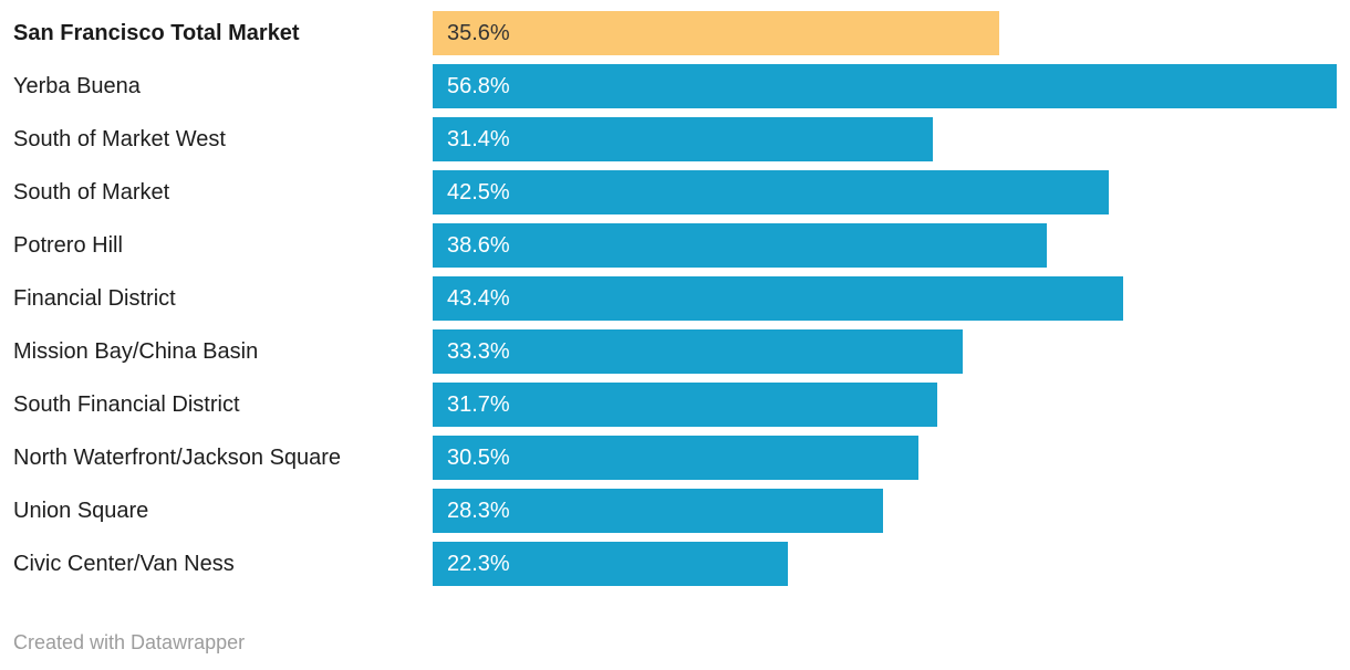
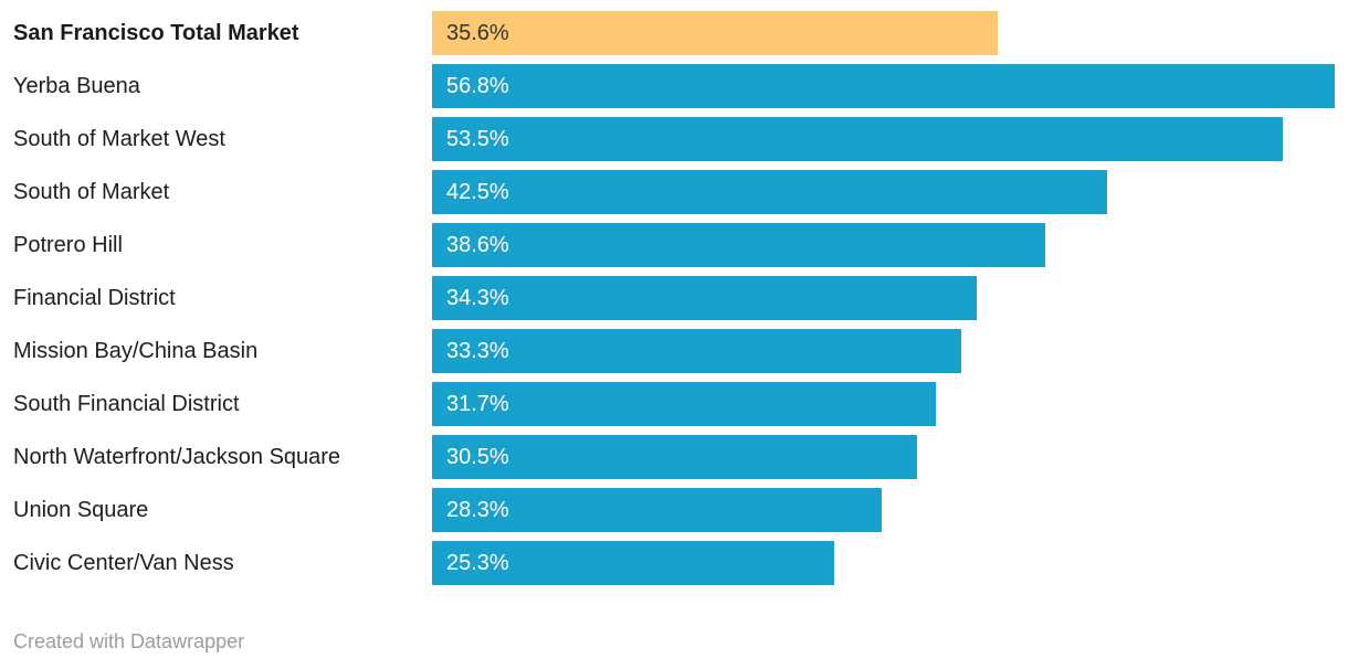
South of Market West: 31.4% -> 53.5%
Financial District: 43.4% -> 34.3%
Civic Center/Van Ness: 22.3% -> 25.3%
